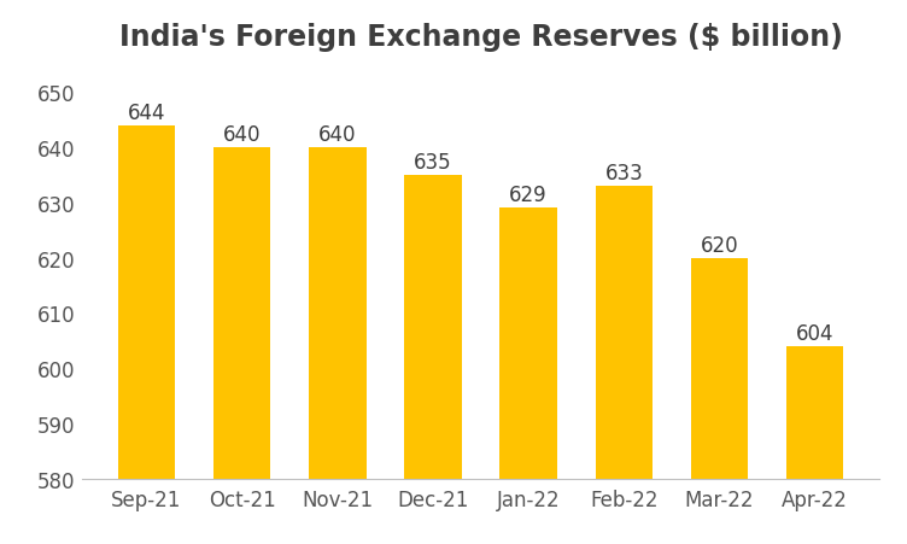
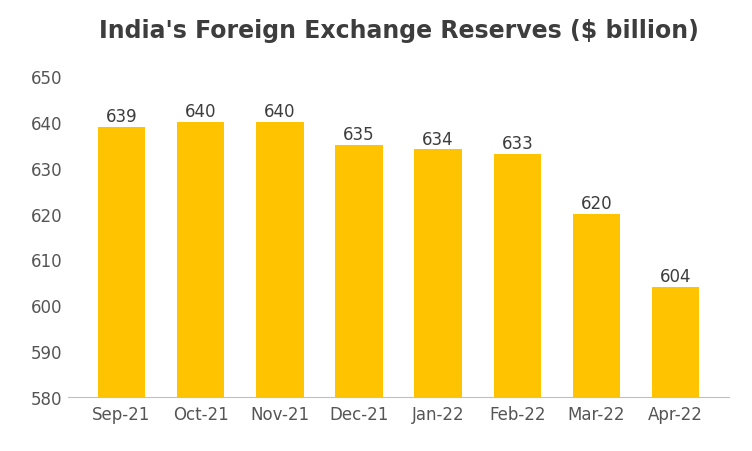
Sep-21: 644 -> 639
Jan-22: 629 -> 634
